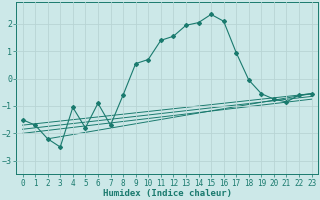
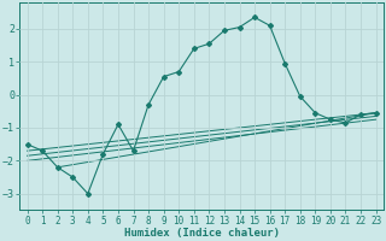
4: -1.05 -> -3.00
8: -0.60 -> -0.30
